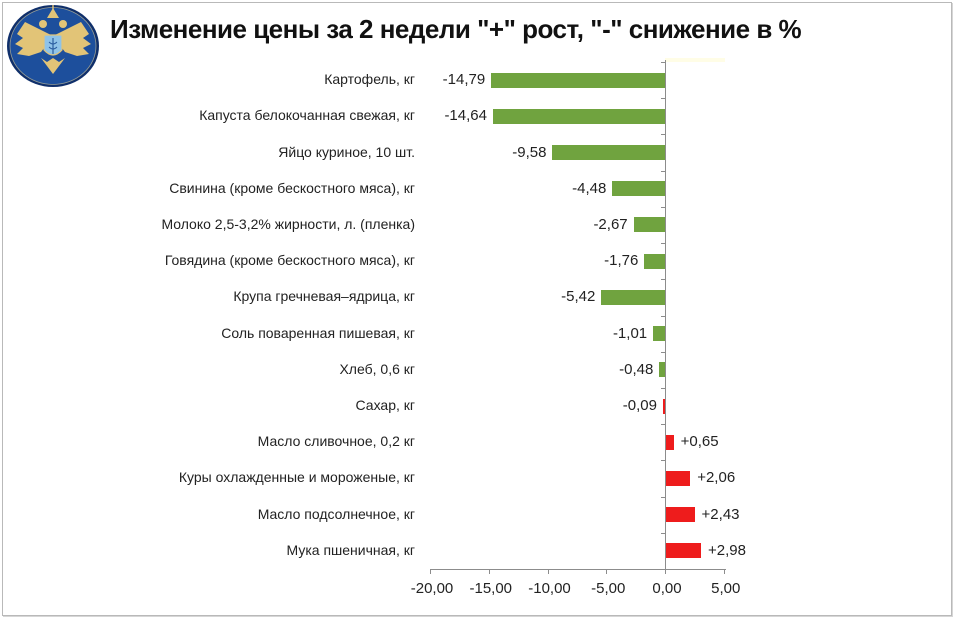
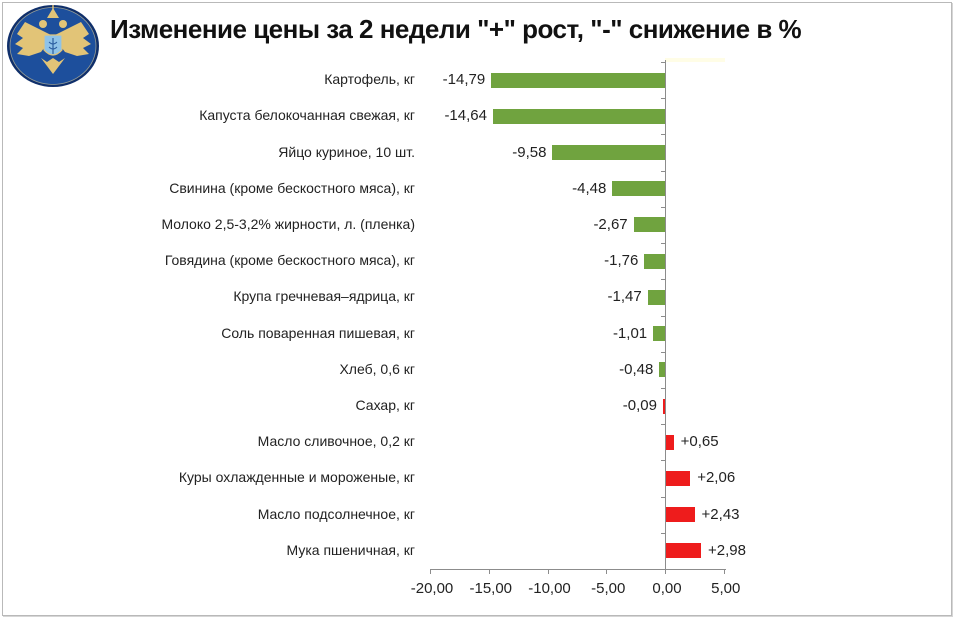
Крупа гречневая–ядрица, кг: -5,42 -> -1,47
